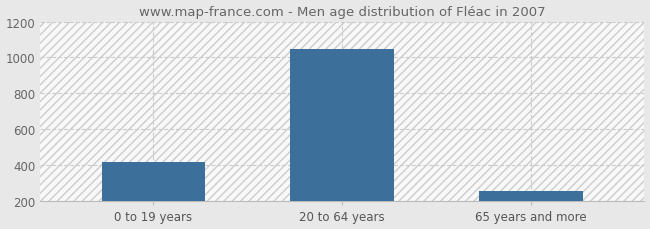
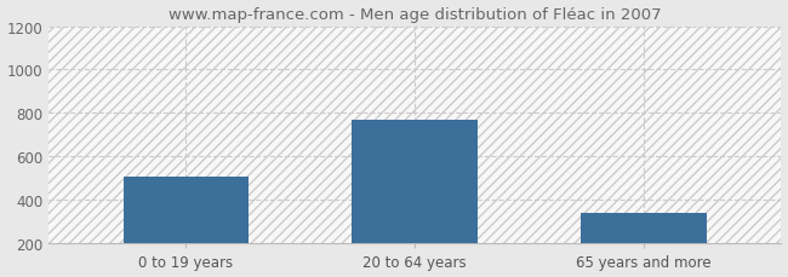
0 to 19 years: 420 -> 510
20 to 64 years: 1040 -> 770
65 years and more: 260 -> 340
